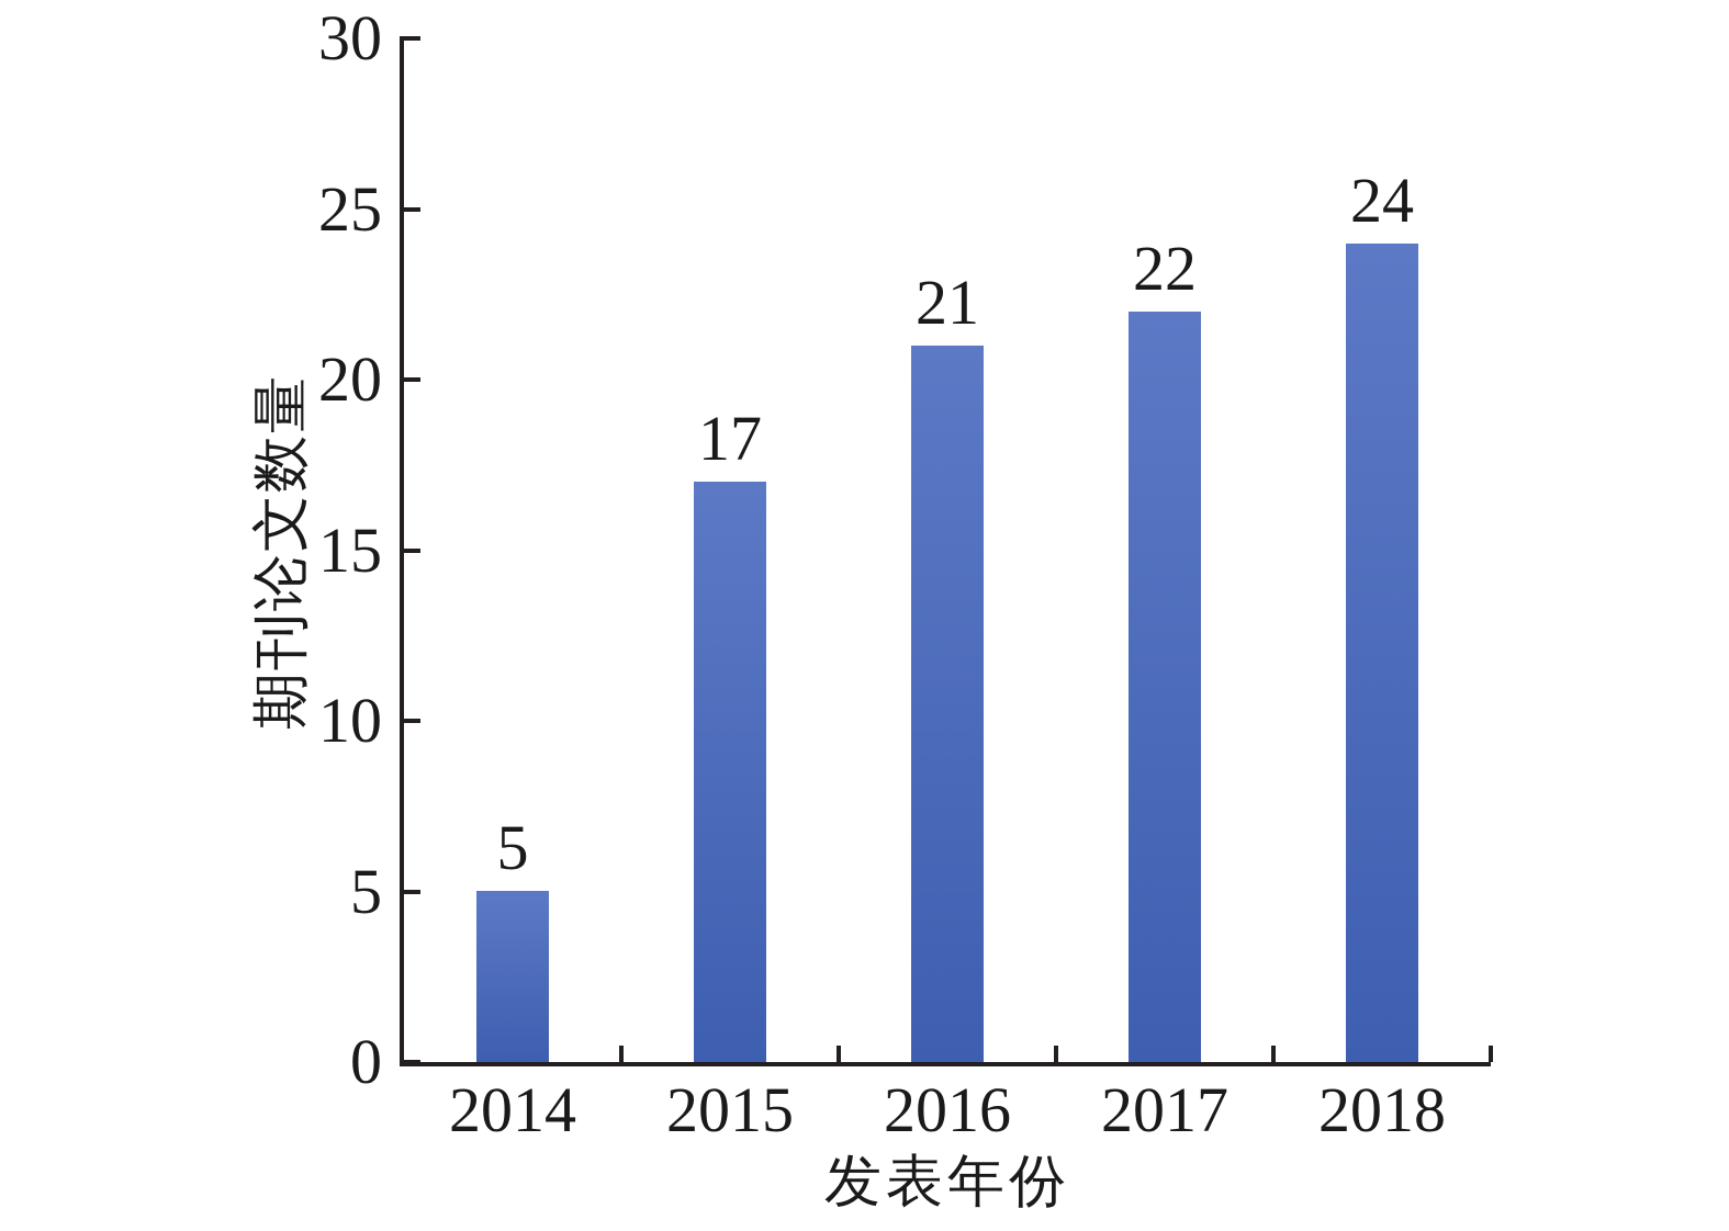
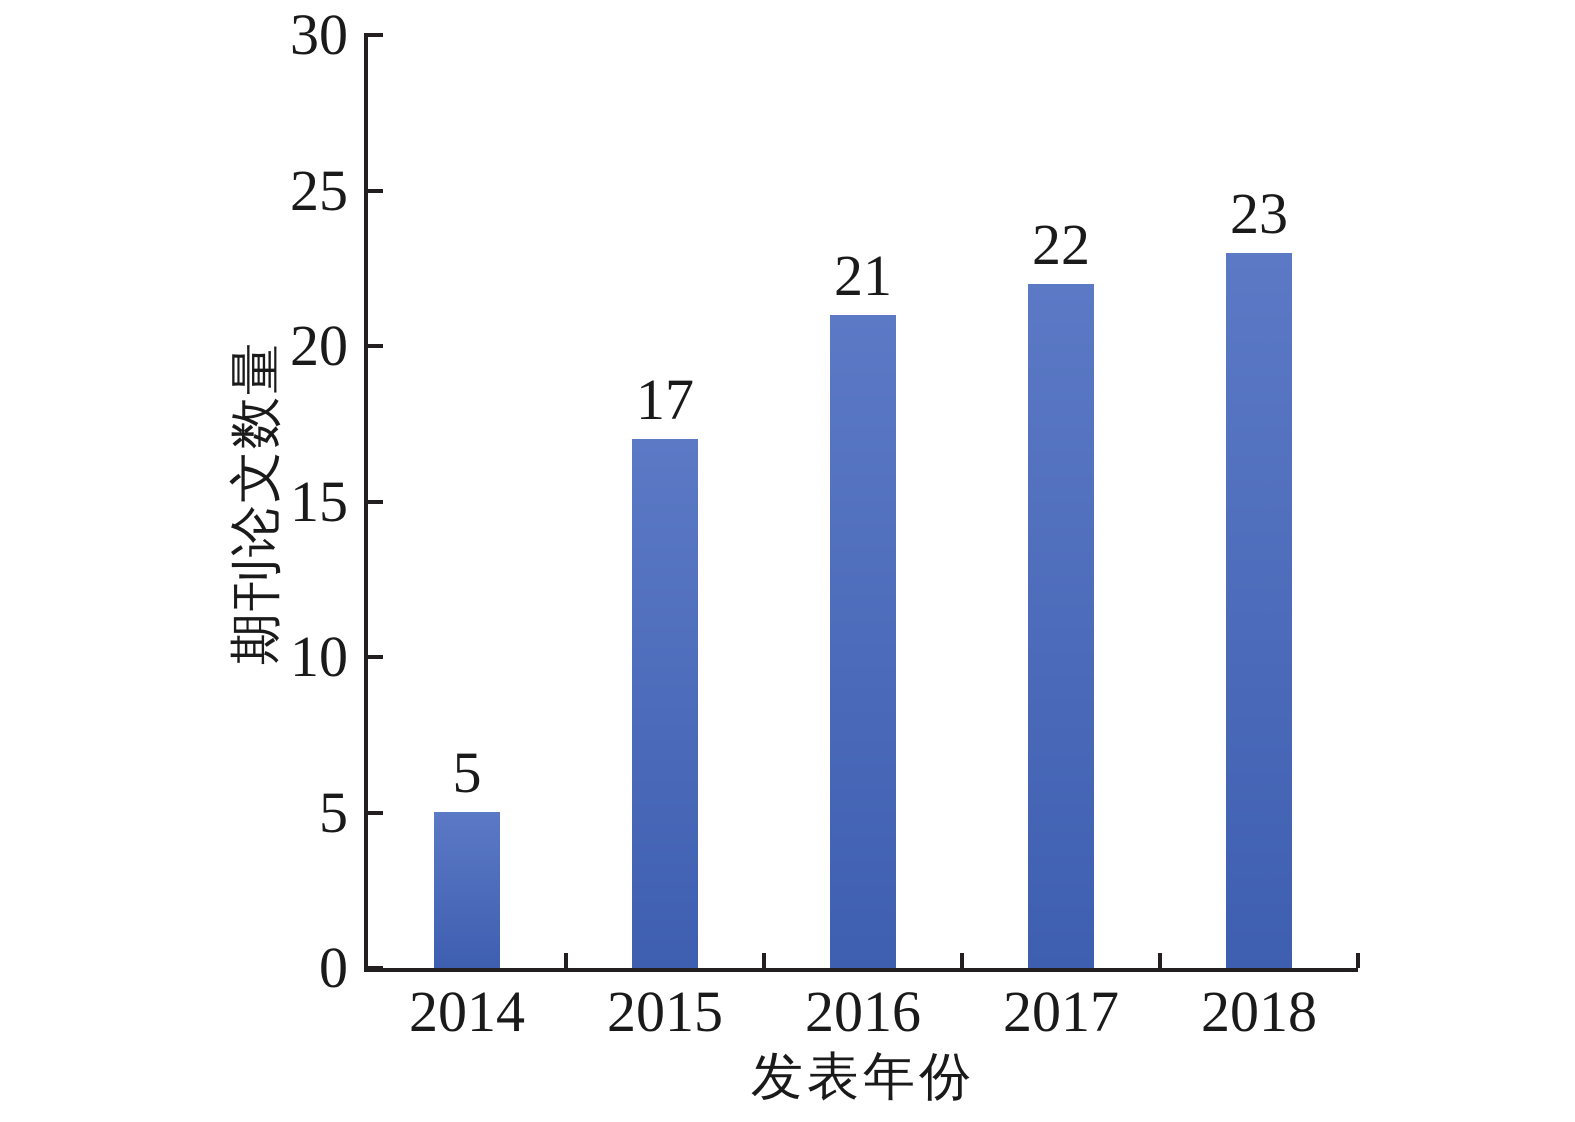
2018: 24 -> 23
